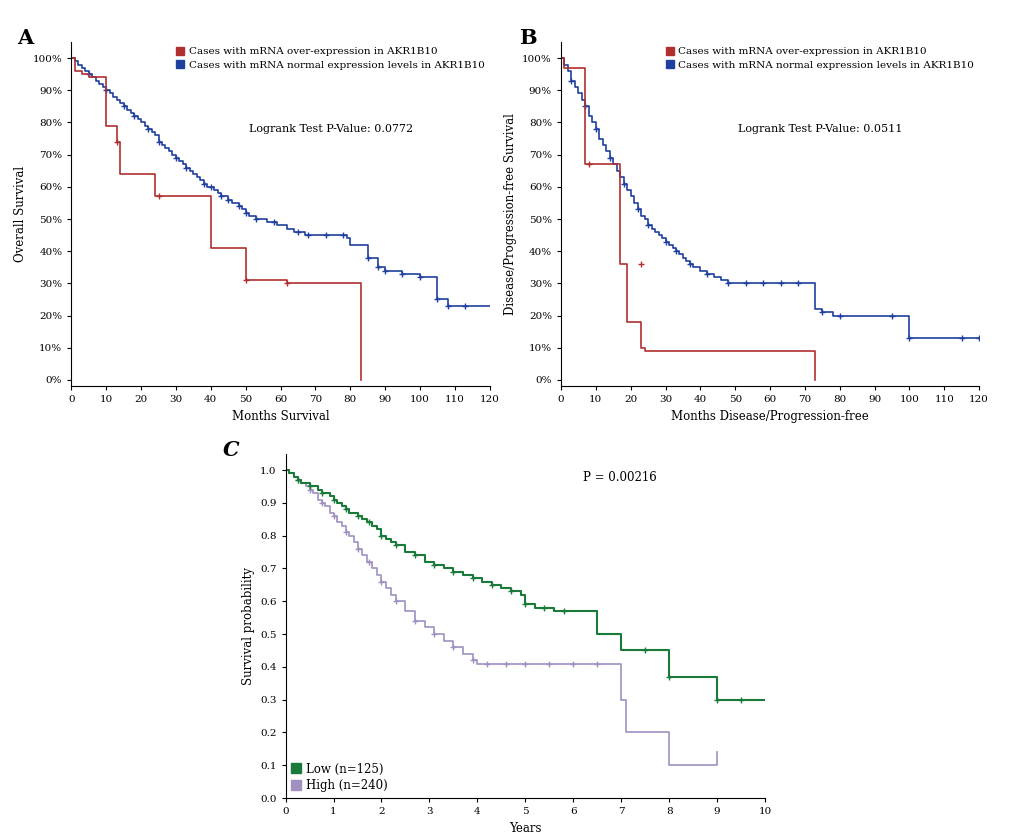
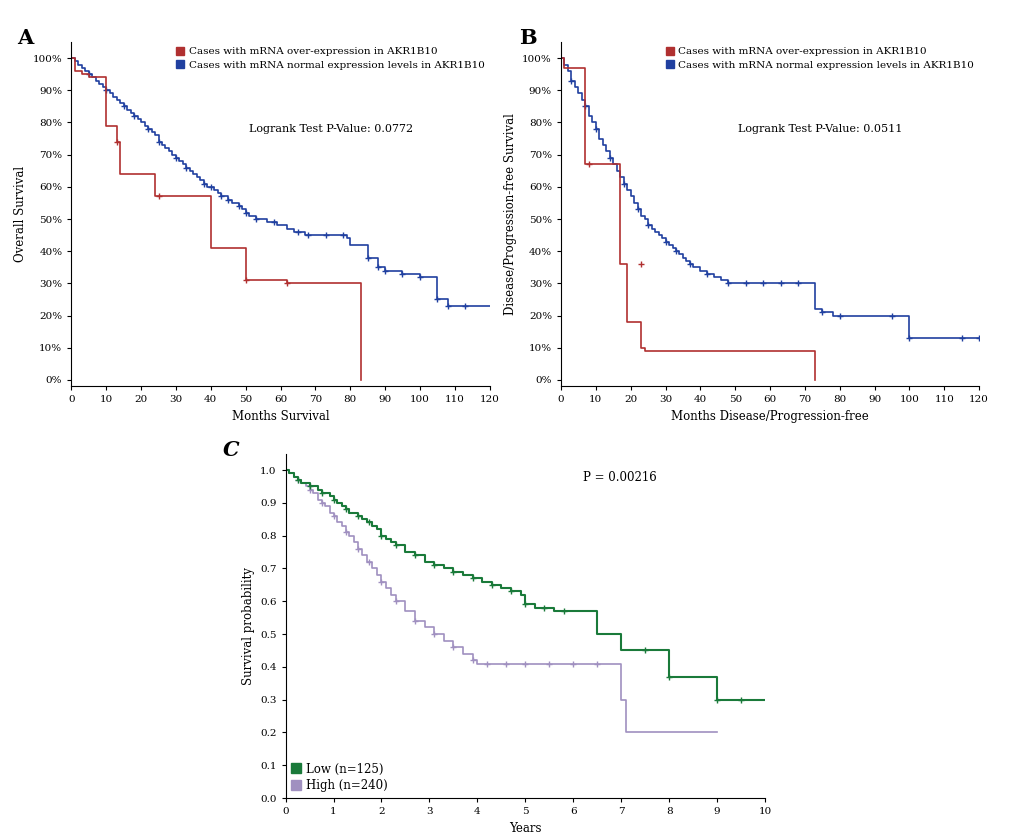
High (n=240)/8: 0.10 -> 0.20
High (n=240)/9: 0.14 -> 0.20
